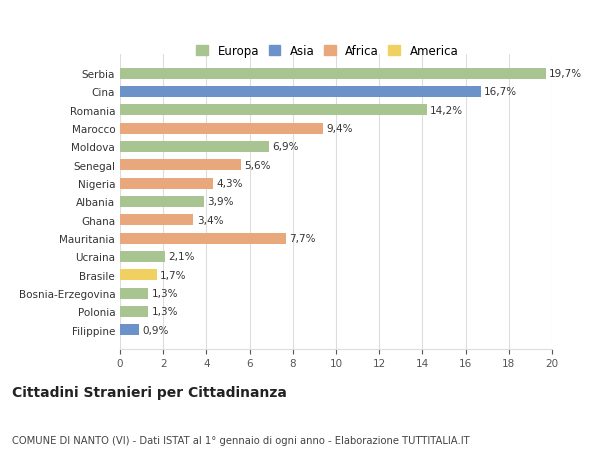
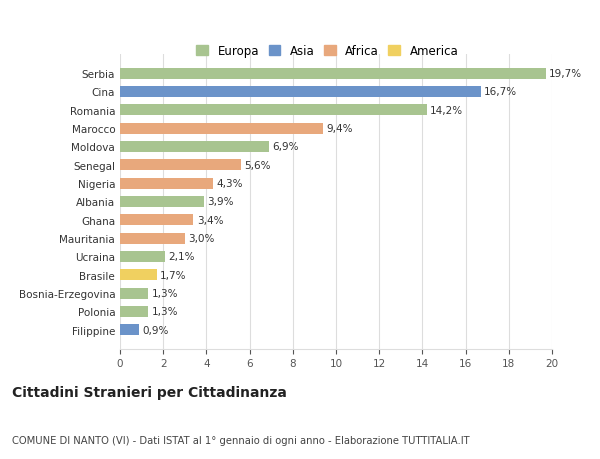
Mauritania: 7,7% -> 3,0%
